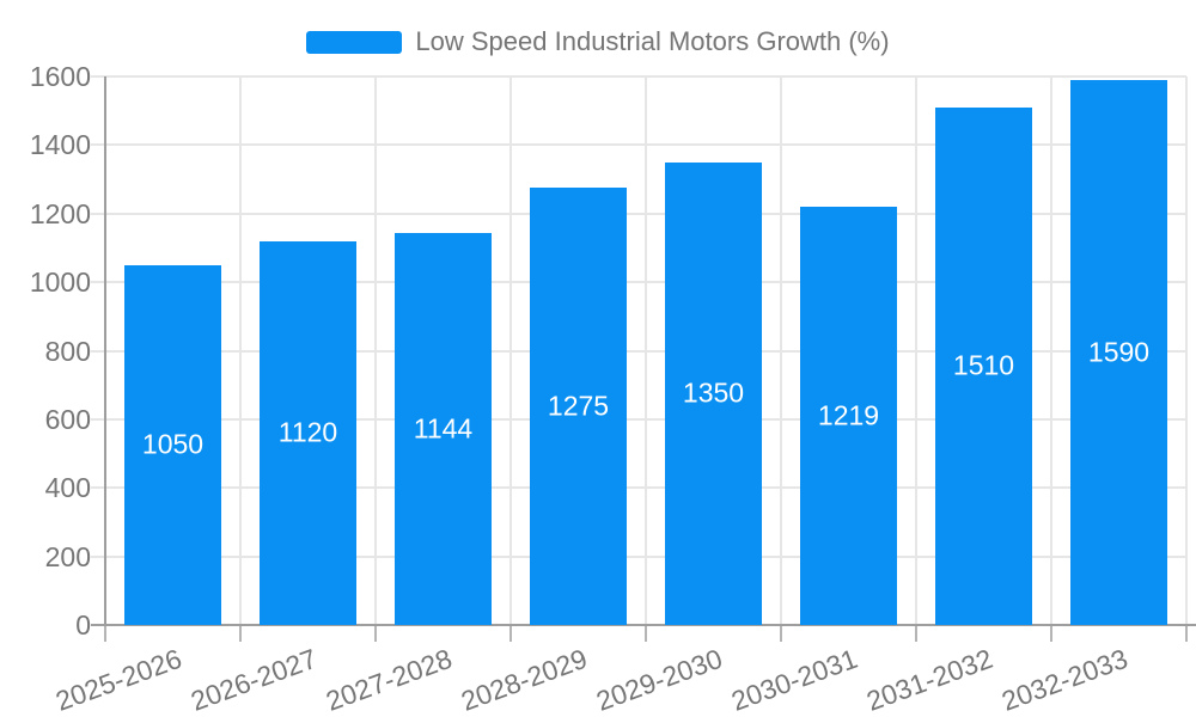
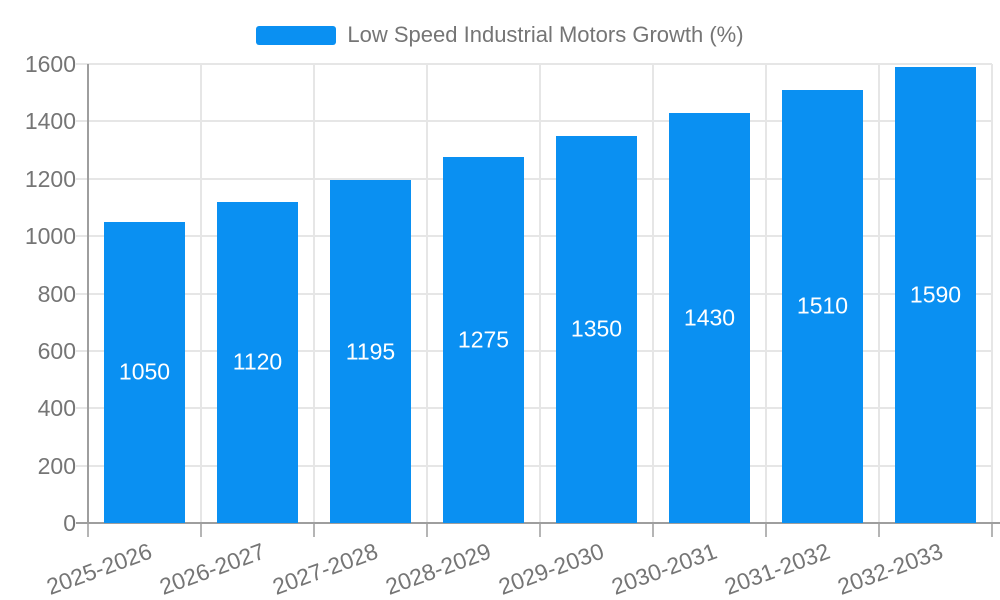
2027-2028: 1144 -> 1195
2030-2031: 1219 -> 1430
